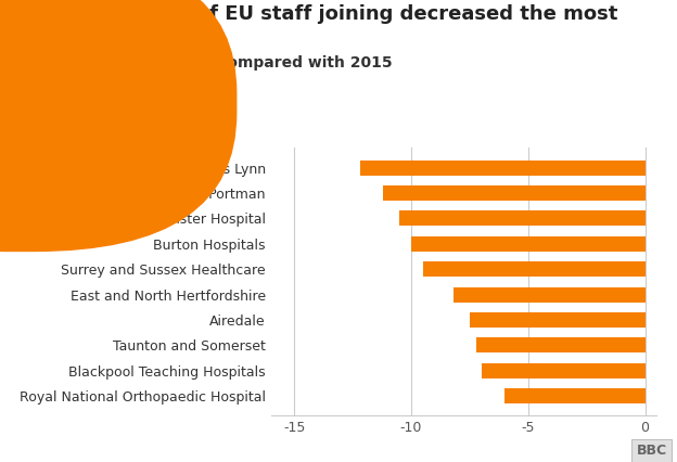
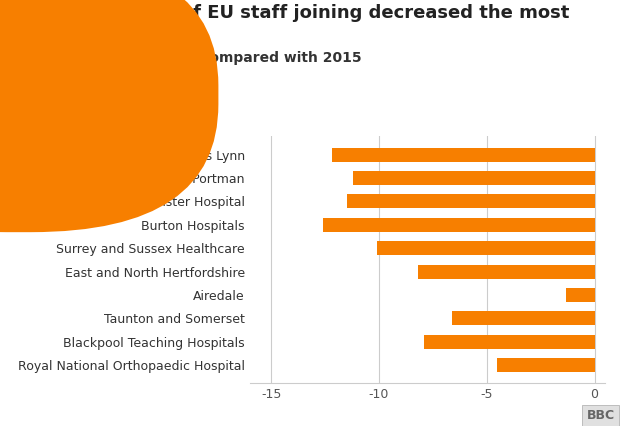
Chelsea and Westminster Hospital: -10.5 -> -11.5
Burton Hospitals: -10.0 -> -12.6
Surrey and Sussex Healthcare: -9.5 -> -10.1
Airedale: -7.5 -> -1.3
Taunton and Somerset: -7.2 -> -6.6
Blackpool Teaching Hospitals: -7.0 -> -7.9
Royal National Orthopaedic Hospital: -6.0 -> -4.5
